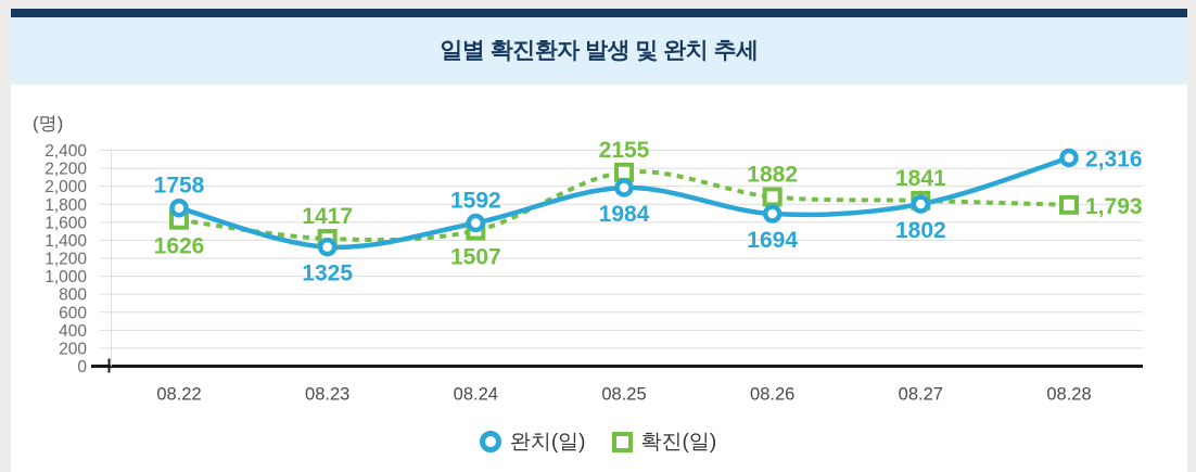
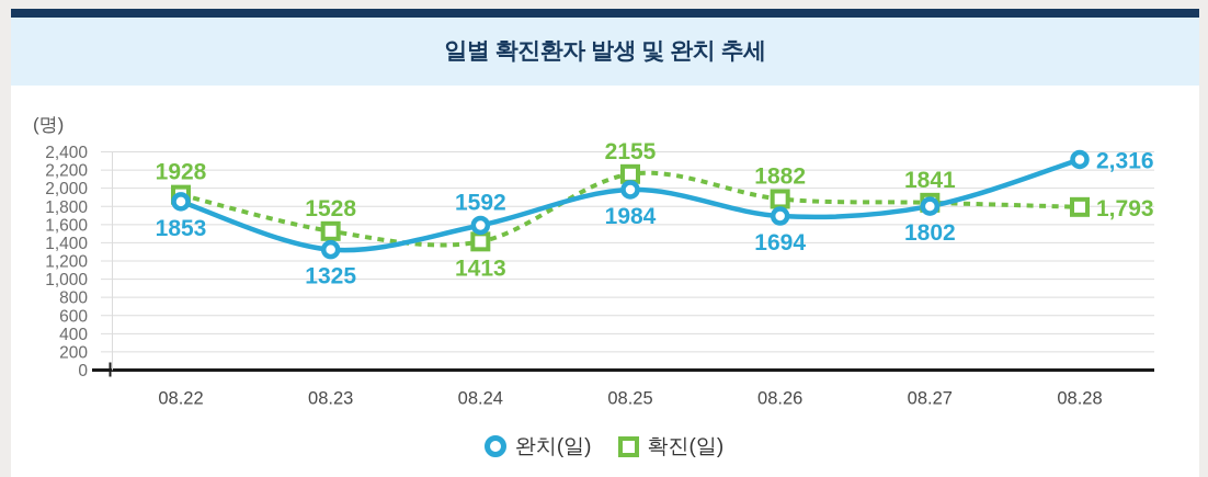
완치(일)/08.22: 1758 -> 1853
확진(일)/08.22: 1626 -> 1928
확진(일)/08.23: 1417 -> 1528
확진(일)/08.24: 1507 -> 1413
